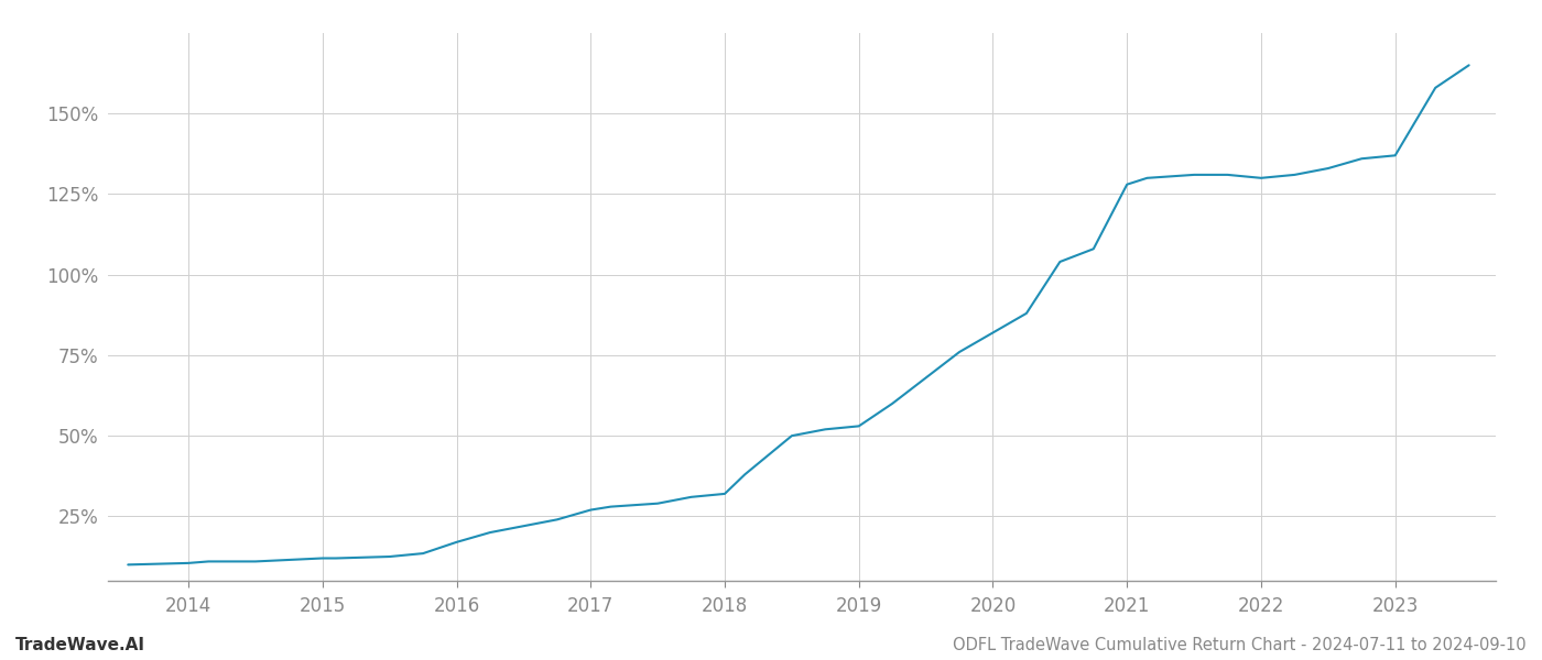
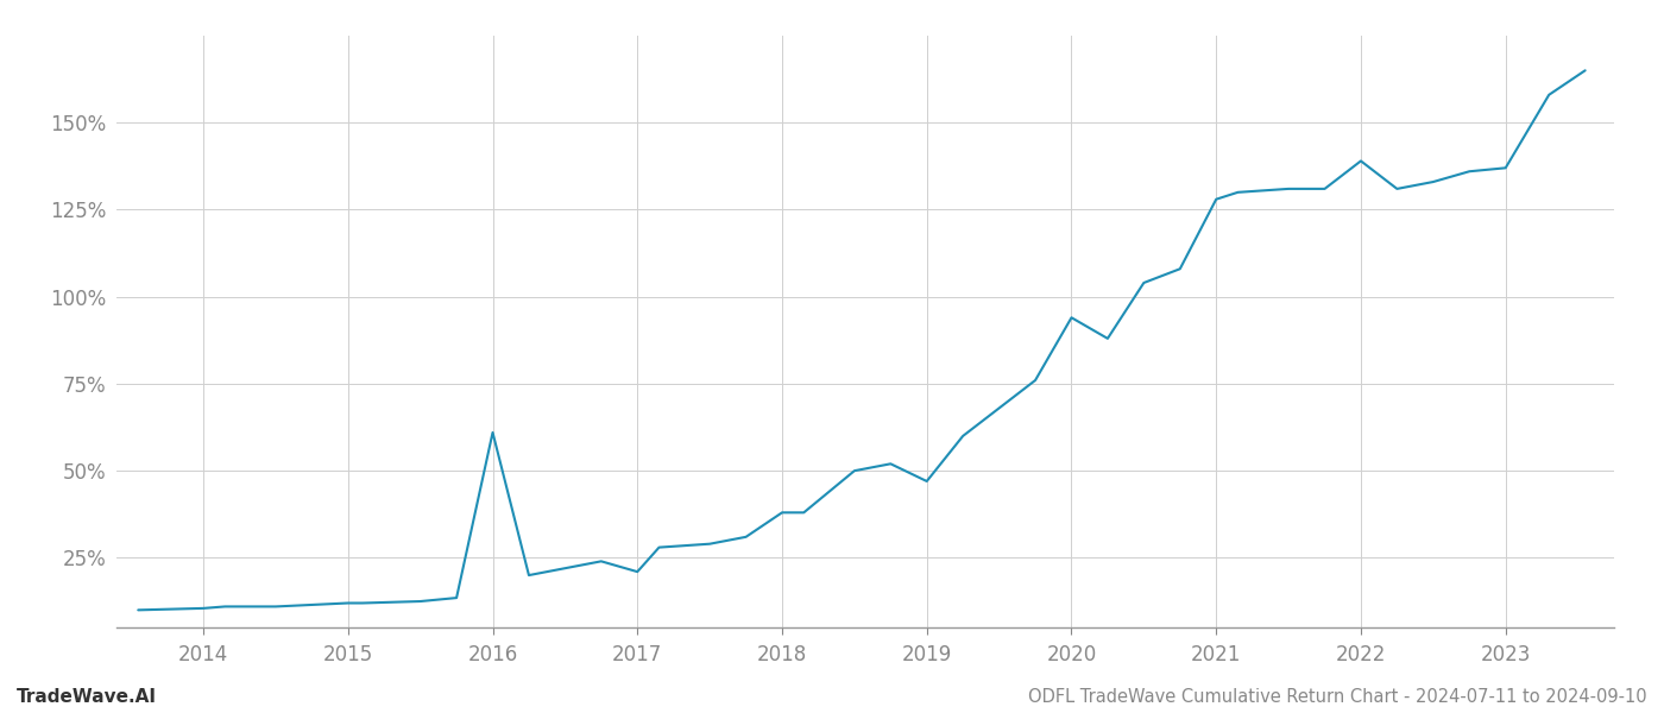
2016: 17.0% -> 61.0%
2017: 27.0% -> 21.0%
2018: 32.0% -> 38.0%
2019: 53.0% -> 47.0%
2020: 82.0% -> 94.0%
2022: 130.0% -> 139.0%
